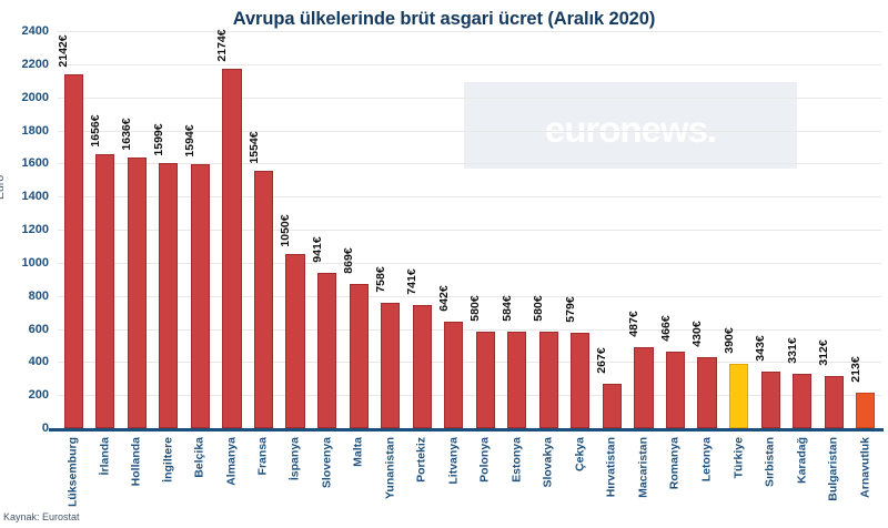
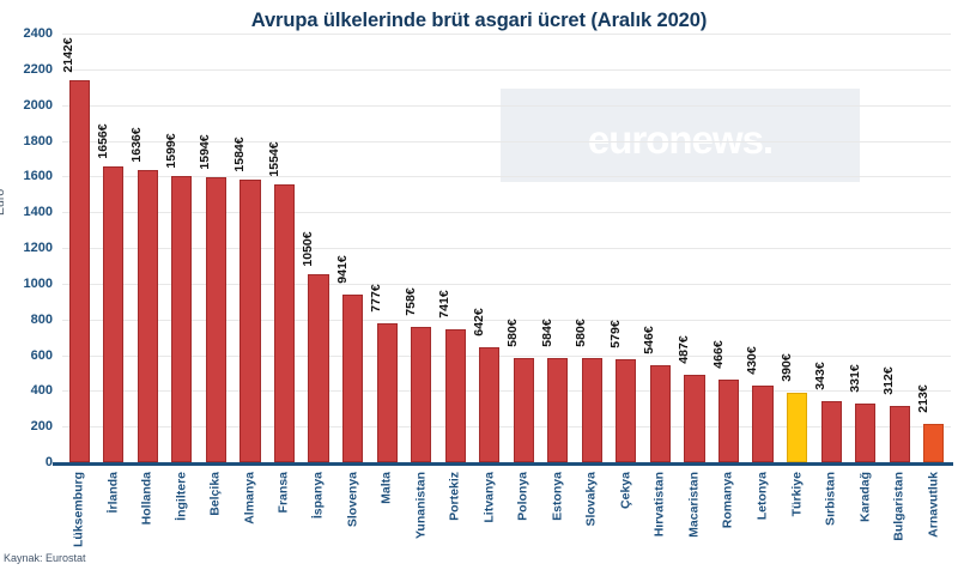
Almanya: 2174 -> 1584
Malta: 869 -> 777
Hırvatistan: 267 -> 546
